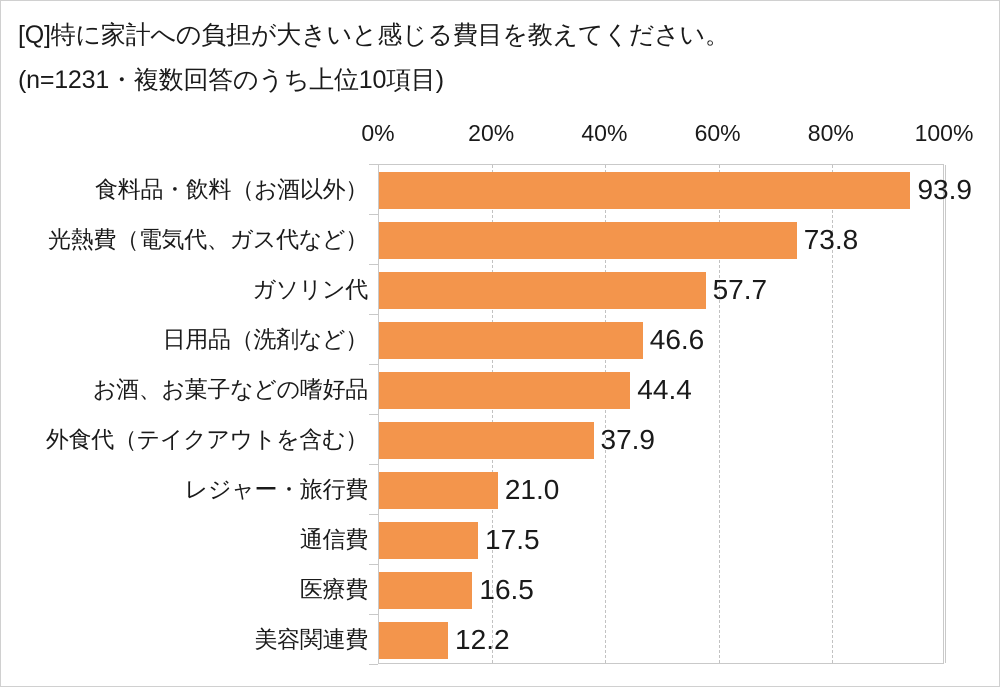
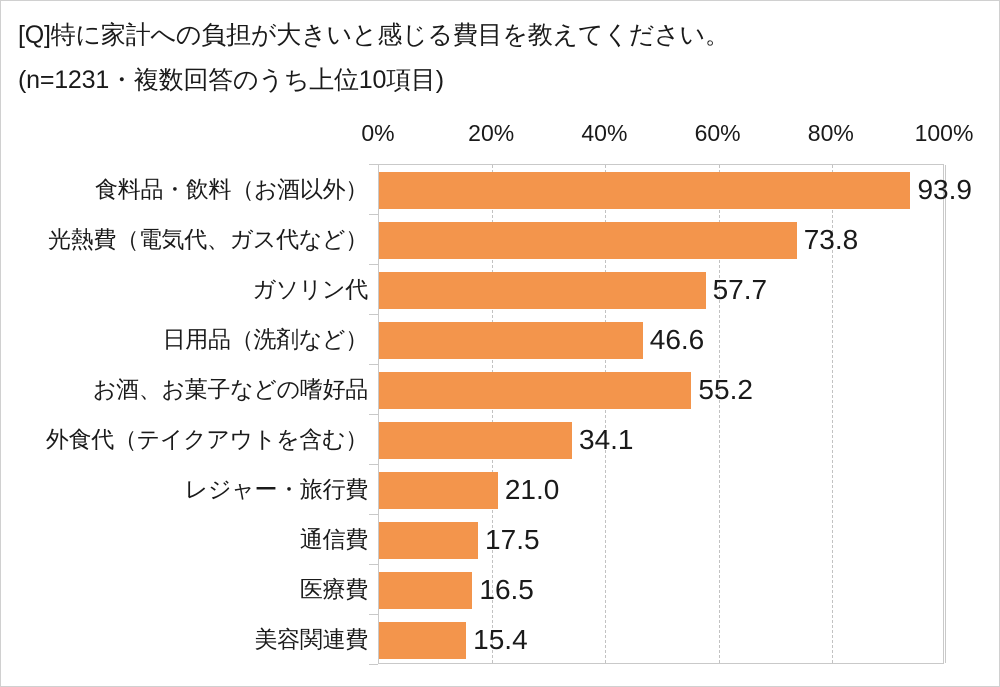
お酒、お菓子などの嗜好品: 44.4 -> 55.2
外食代（テイクアウトを含む）: 37.9 -> 34.1
美容関連費: 12.2 -> 15.4
